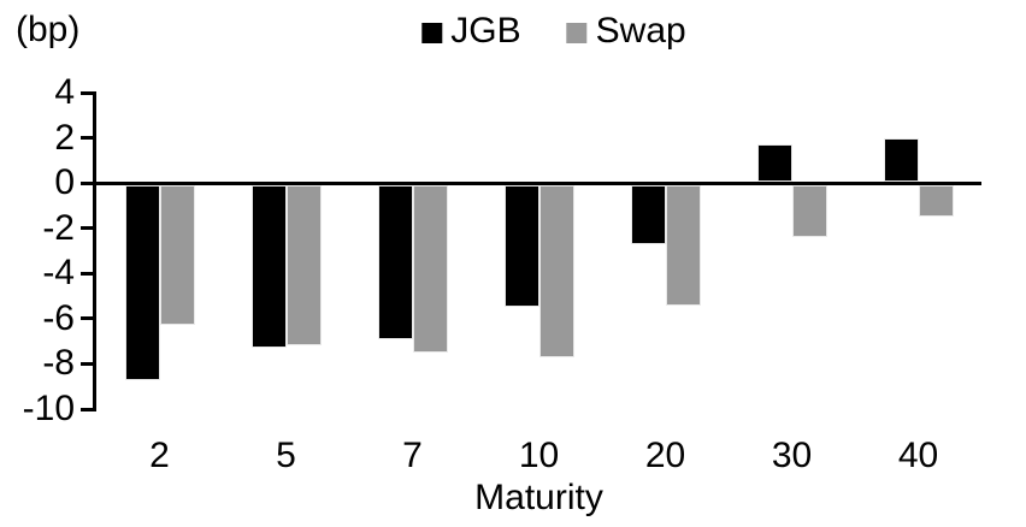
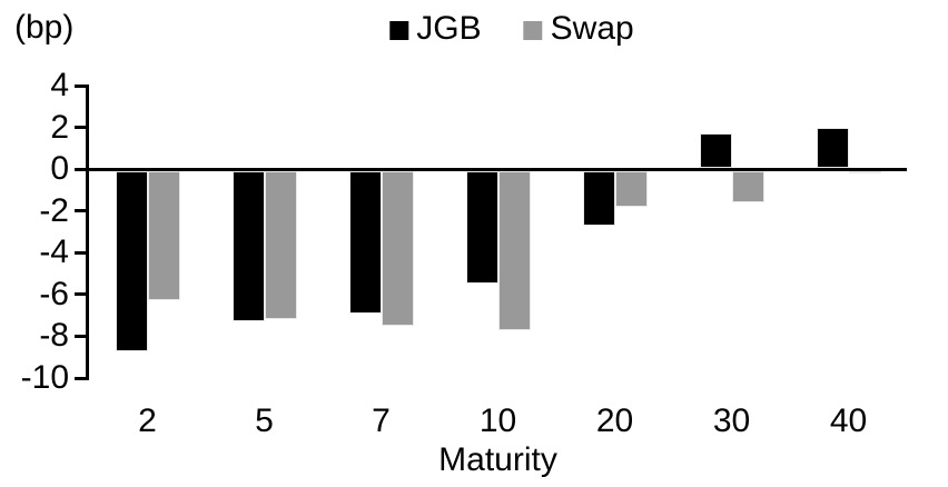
Swap/20: -5.4 -> -1.8
Swap/30: -2.4 -> -1.6
Swap/40: -1.5 -> -0.2
